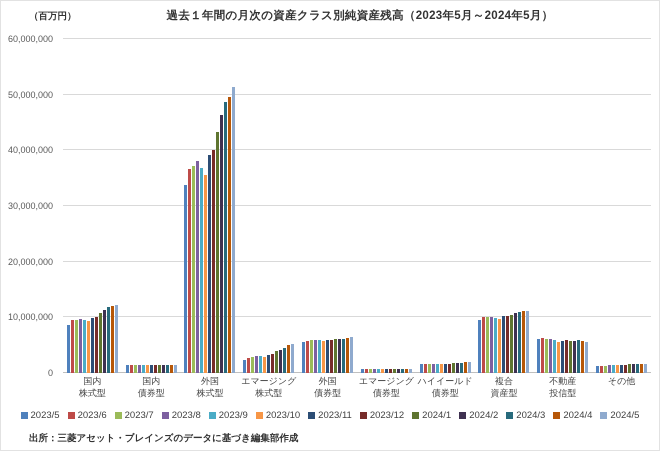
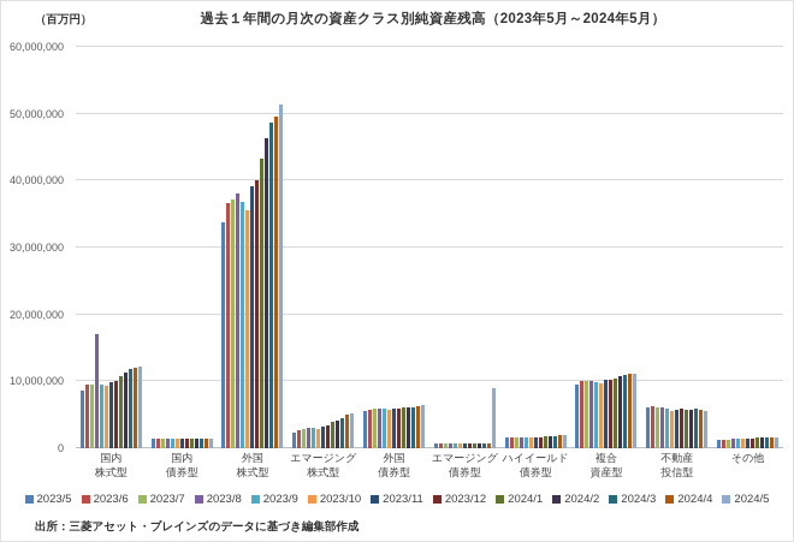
2023/8/国内株式型: 10000000 -> 17000000
2024/5/エマージング債券型: 1000000 -> 9000000
